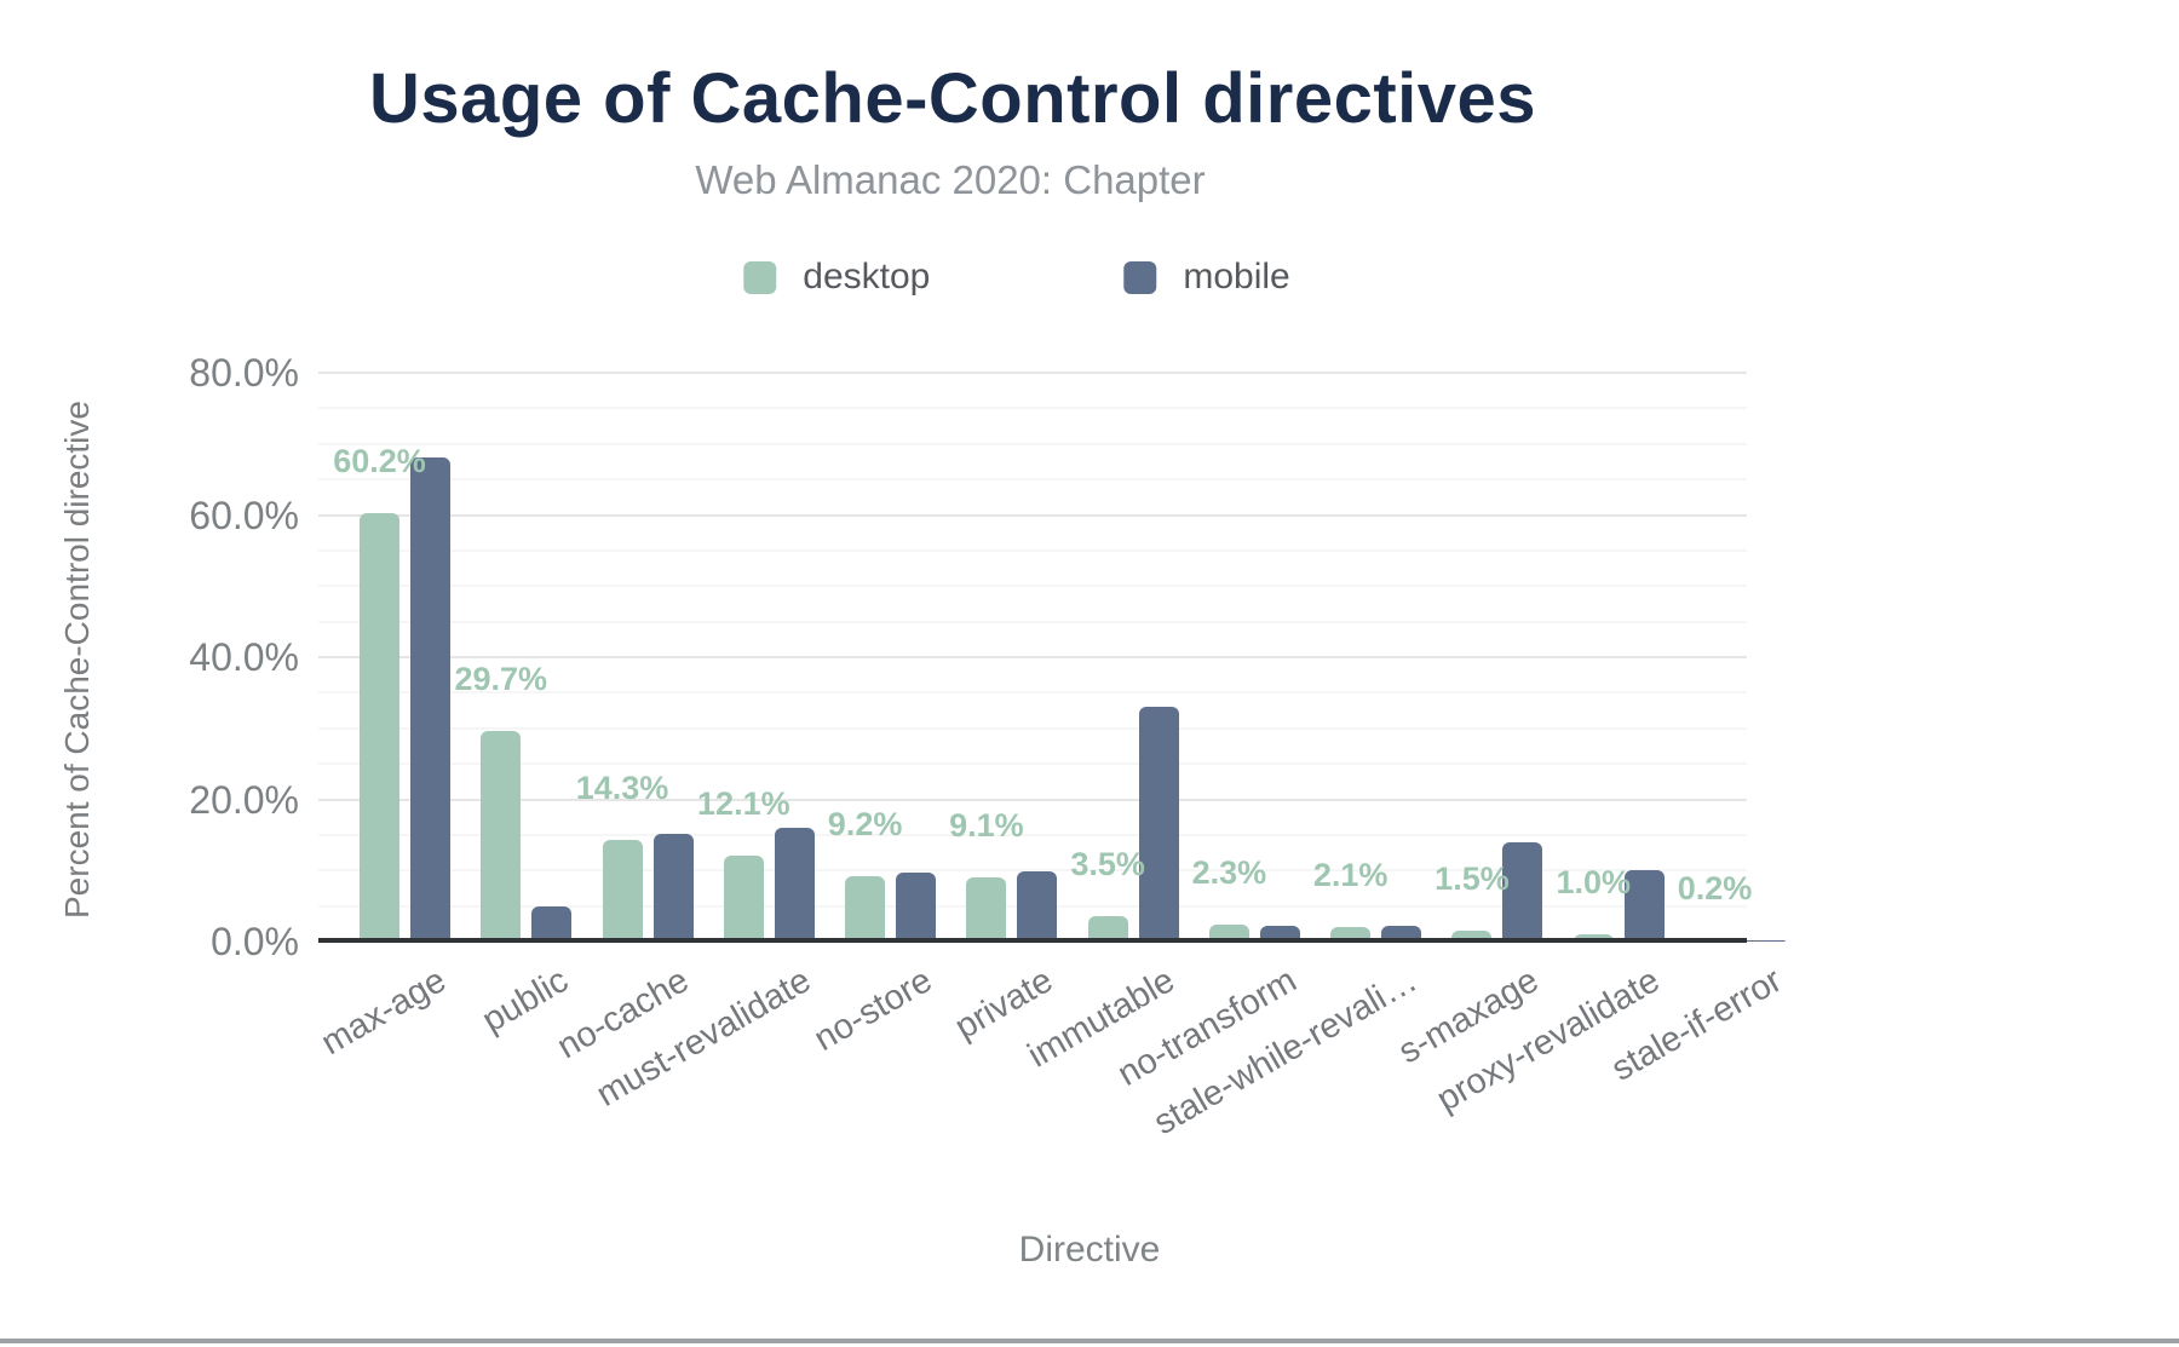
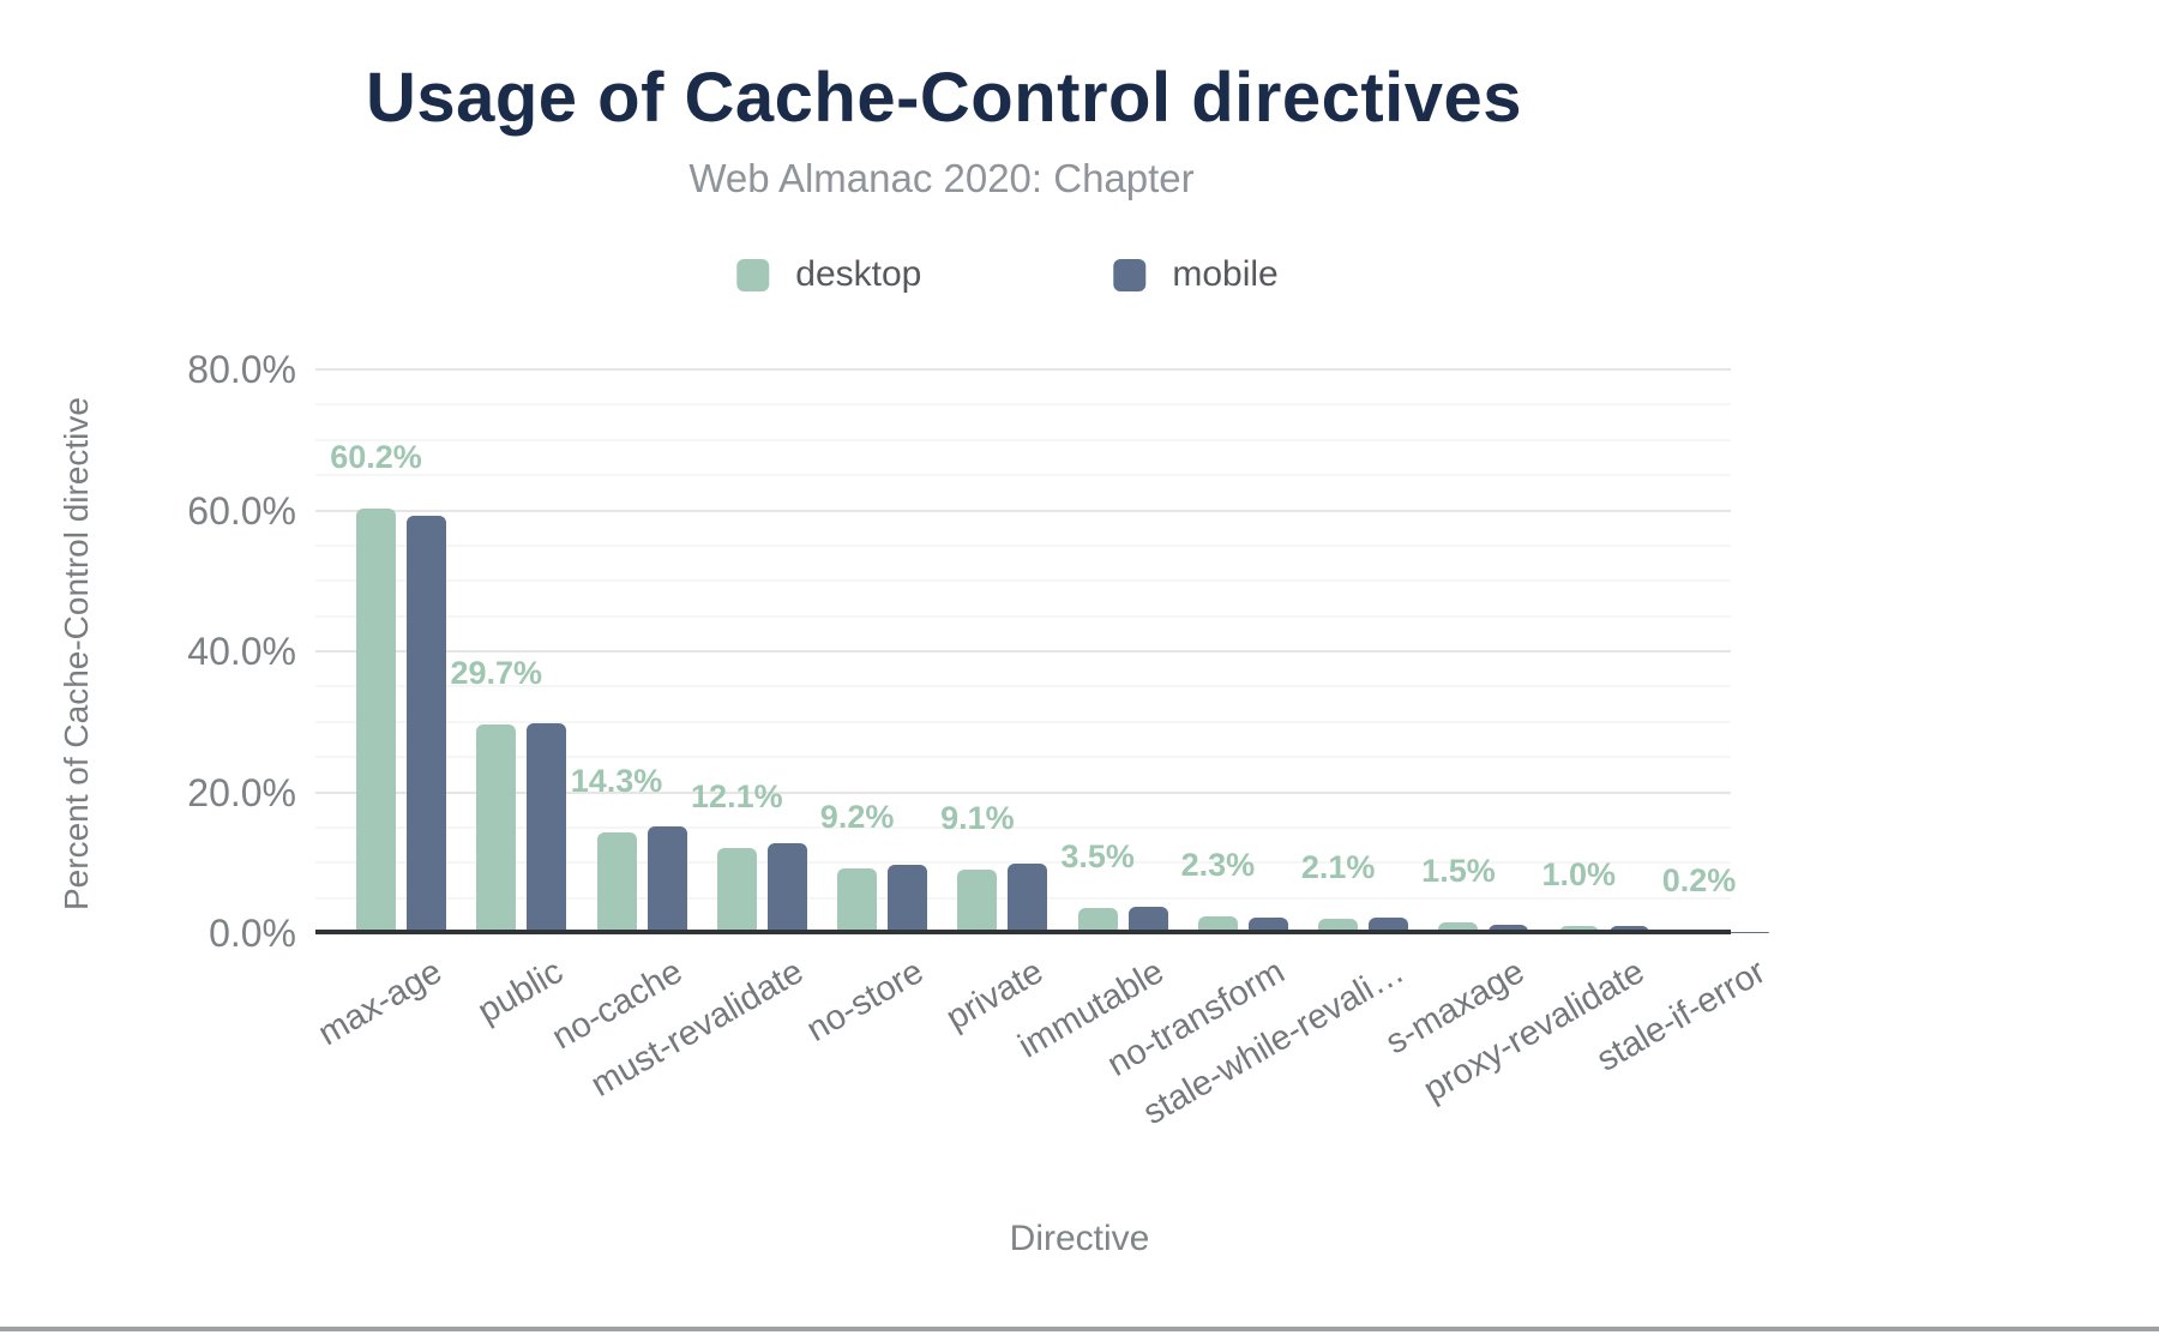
mobile/max-age: 68% -> 59%
mobile/public: 5% -> 30%
mobile/must-revalidate: 16% -> 13%
mobile/immutable: 33% -> 4%
mobile/s-maxage: 14% -> 1%
mobile/proxy-revalidate: 10% -> 1%
